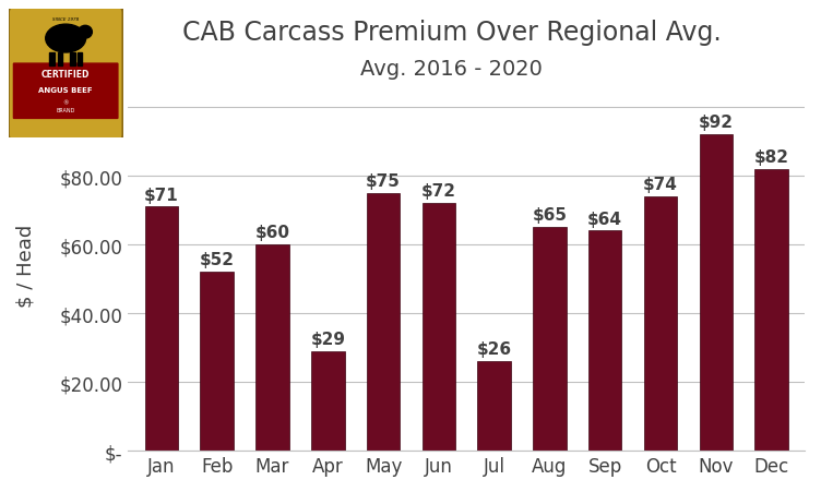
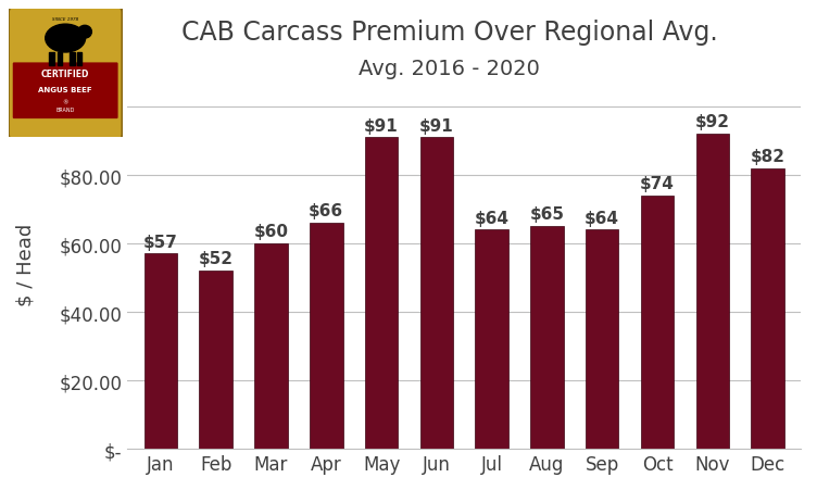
Jan: $71 -> $57
Apr: $29 -> $66
May: $75 -> $91
Jun: $72 -> $91
Jul: $26 -> $64
